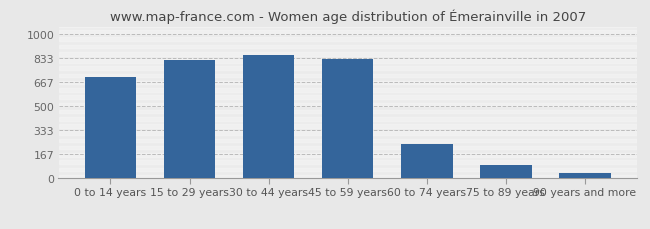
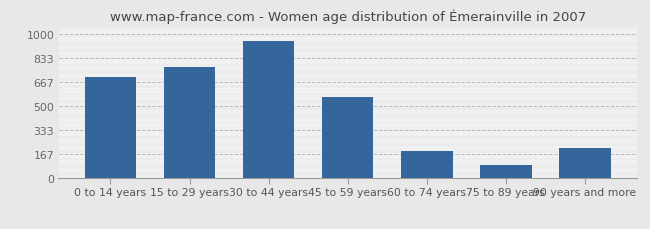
15 to 29 years: 820 -> 770
30 to 44 years: 860 -> 950
45 to 59 years: 820 -> 560
60 to 74 years: 240 -> 190
90 years and more: 40 -> 210
